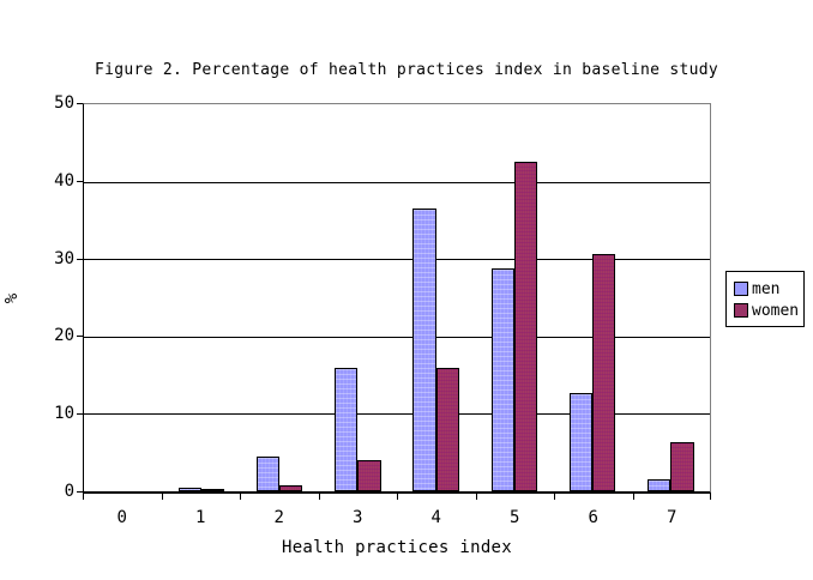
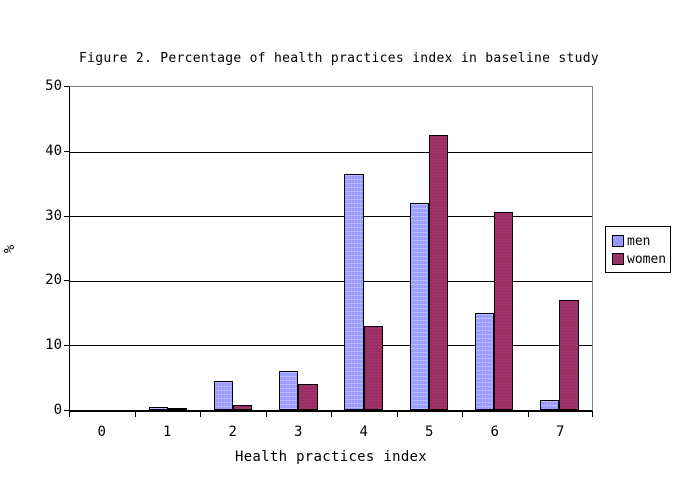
men/3: 16 -> 6
women/4: 16 -> 13
men/5: 29 -> 32
men/6: 13 -> 15
women/7: 6 -> 17
